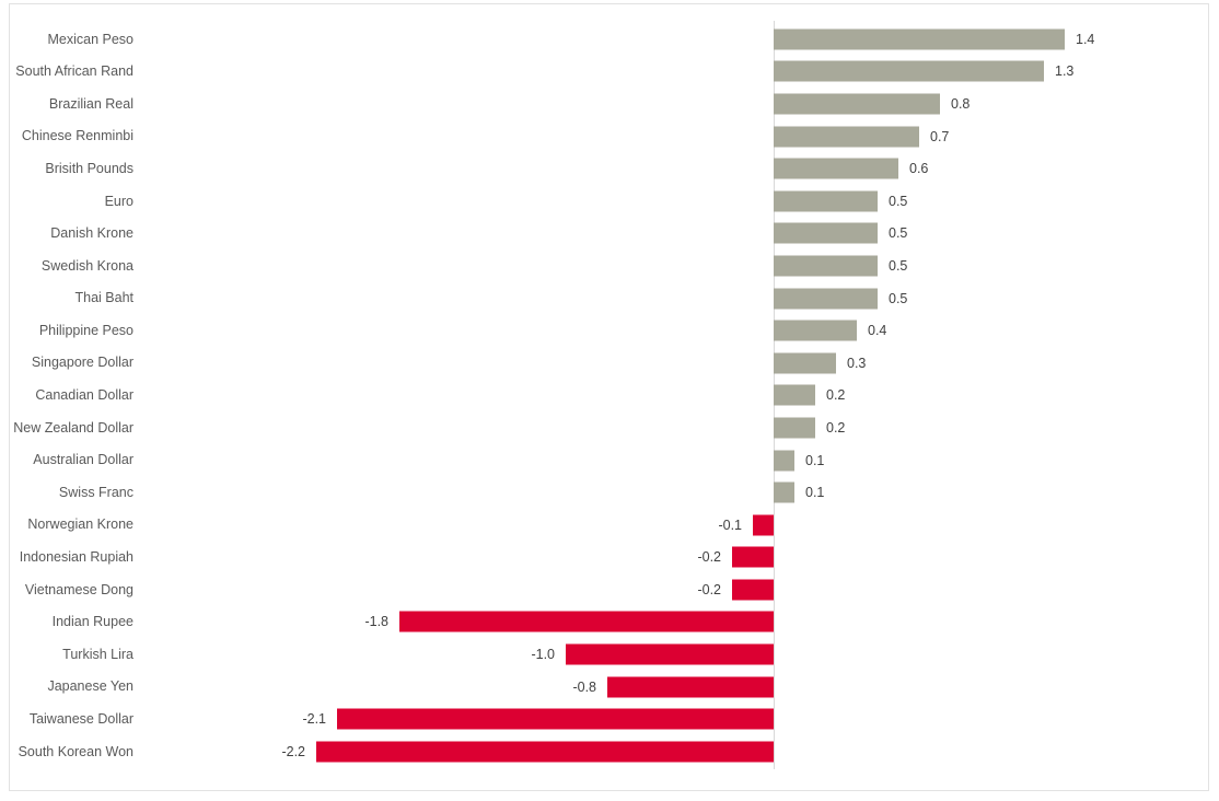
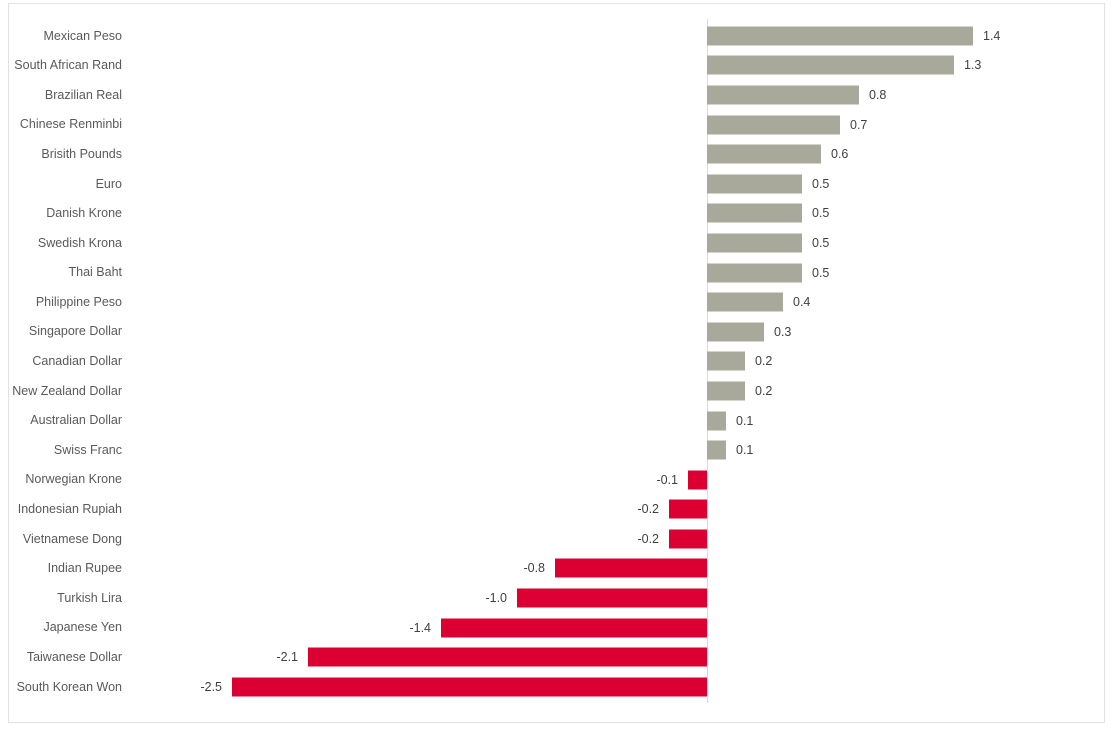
Indian Rupee: -1.8 -> -0.8
Japanese Yen: -0.8 -> -1.4
South Korean Won: -2.2 -> -2.5
